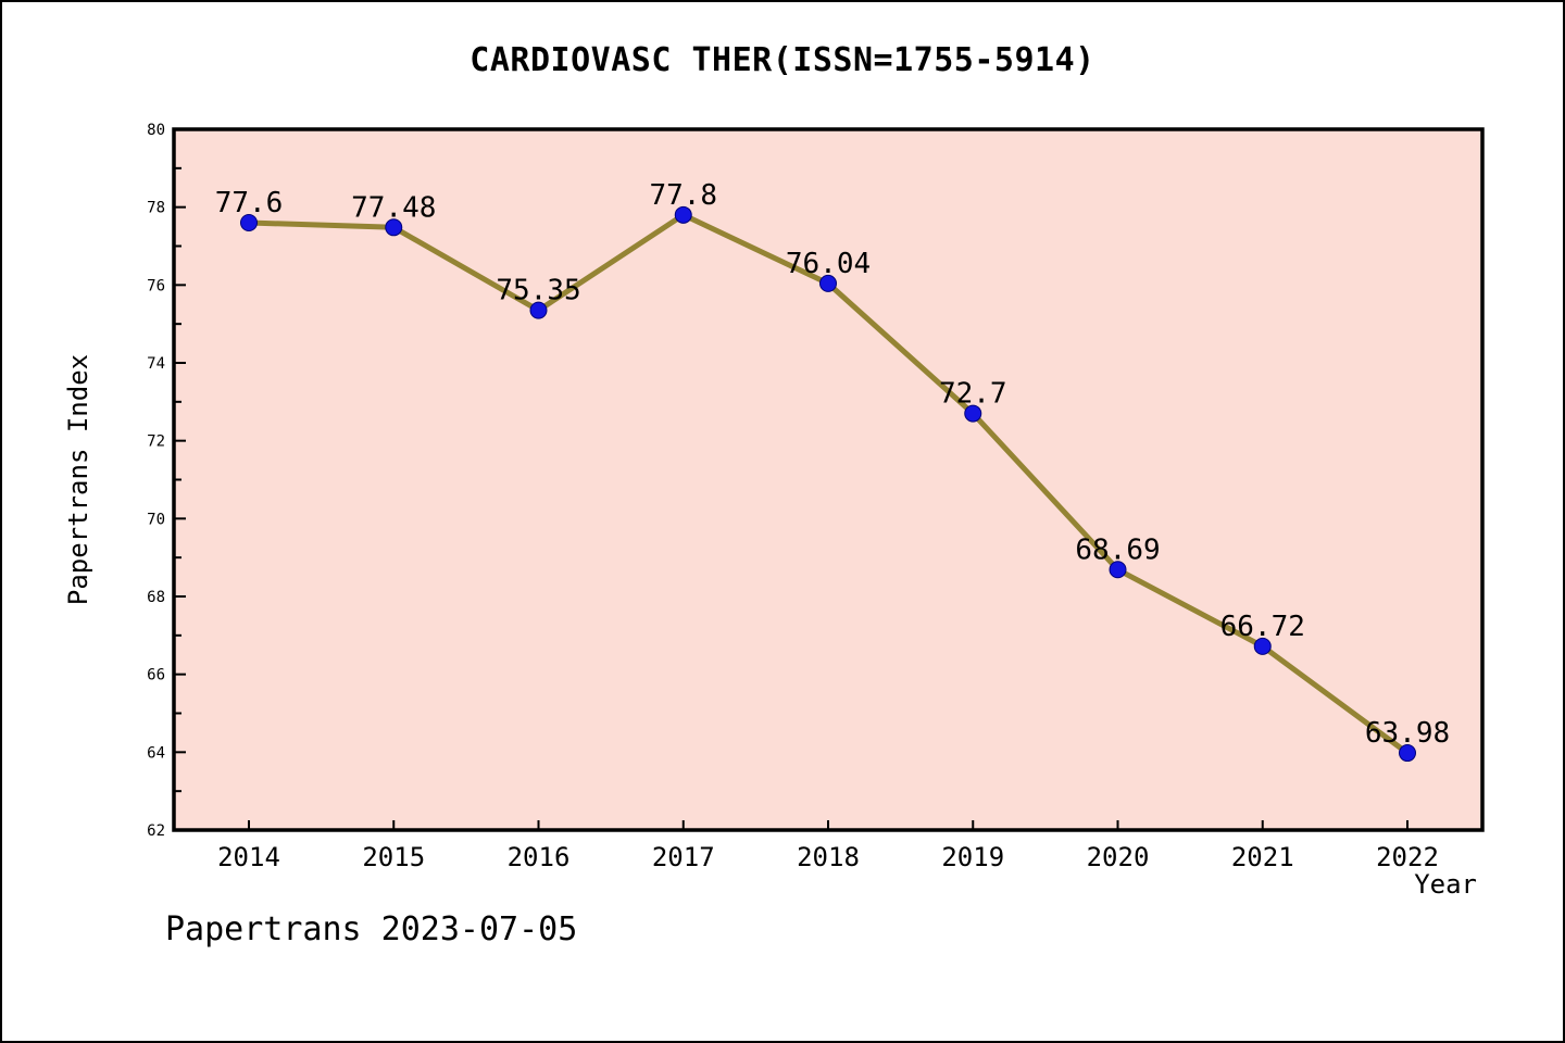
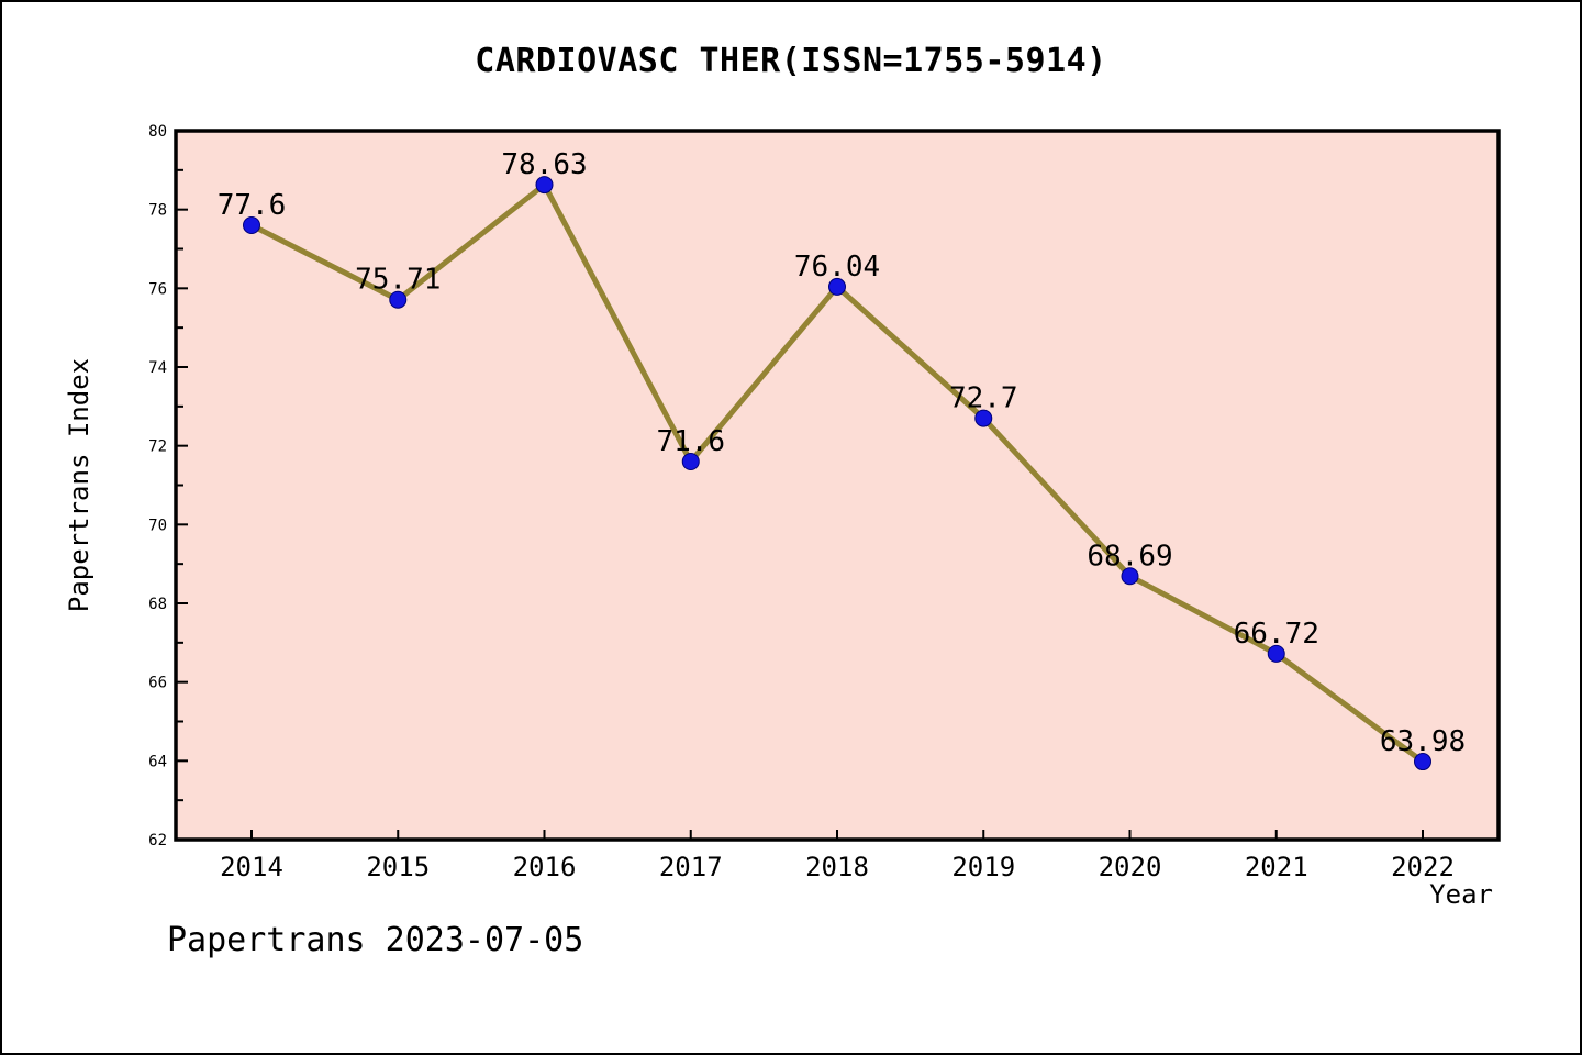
2015: 77.48 -> 75.71
2016: 75.35 -> 78.63
2017: 77.8 -> 71.6
